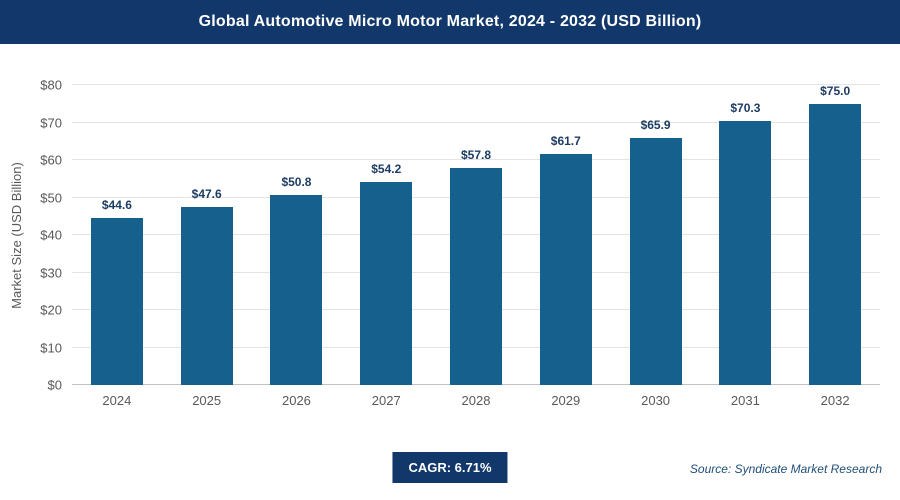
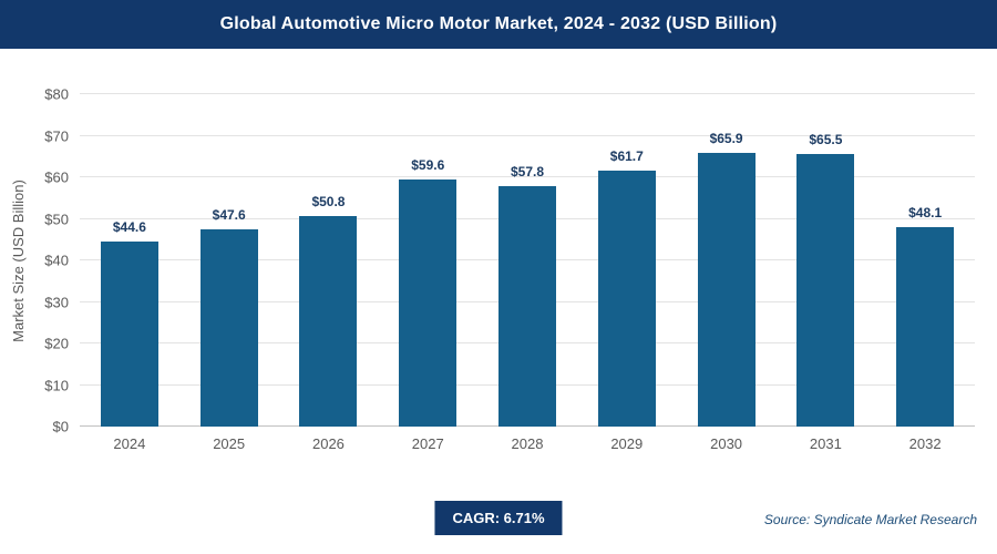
2027: $54.2 -> $59.6
2031: $70.3 -> $65.5
2032: $75.0 -> $48.1
